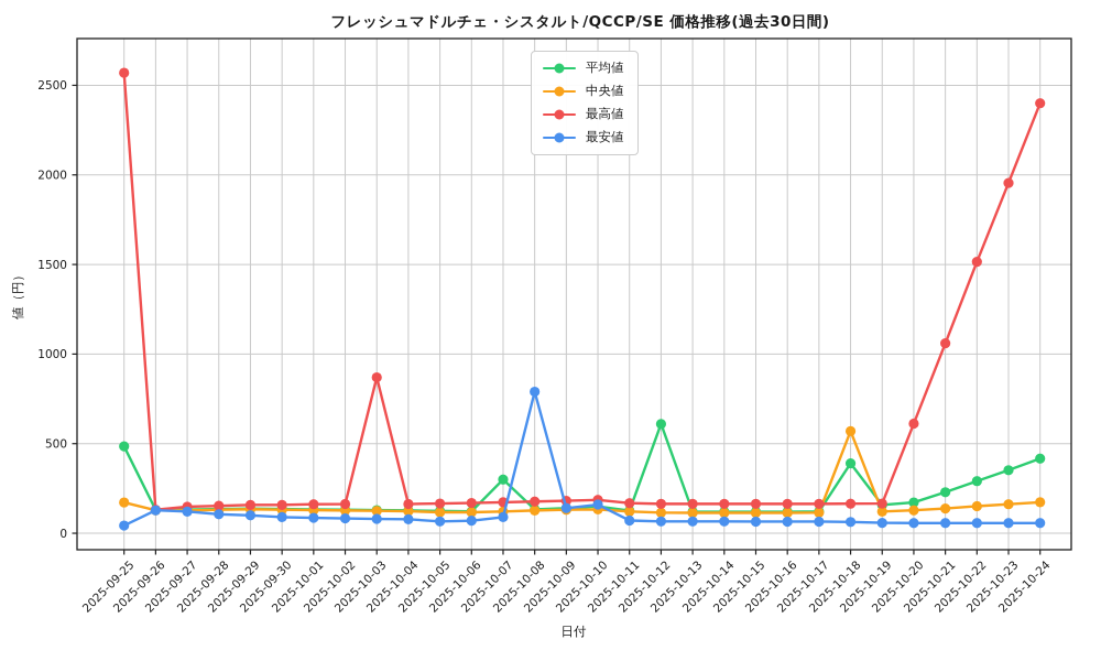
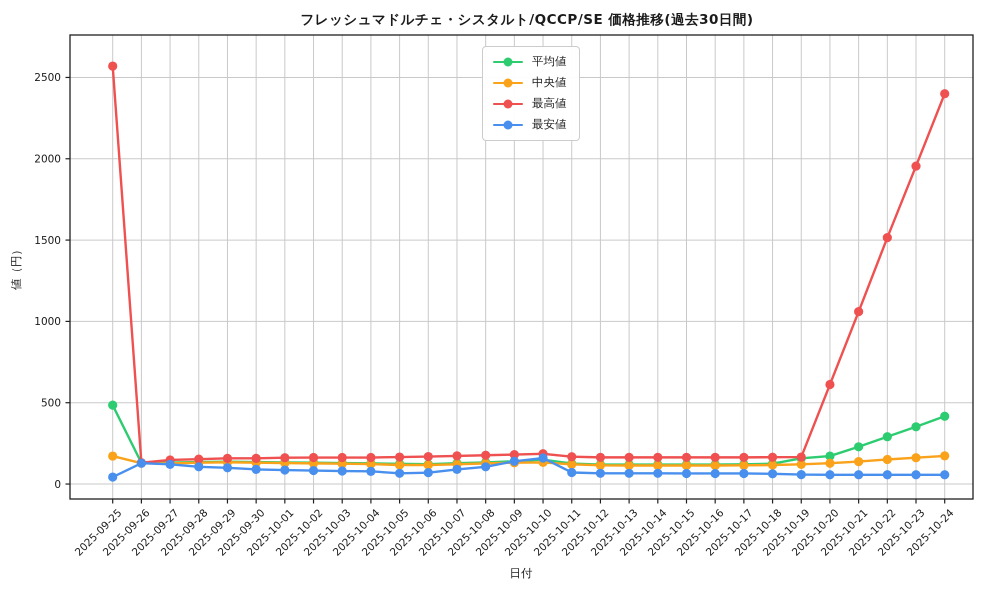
最高値/2025-10-03: 870 -> 160
平均値/2025-10-07: 300 -> 130
最安値/2025-10-08: 790 -> 110
平均値/2025-10-12: 610 -> 120
平均値/2025-10-18: 390 -> 120
中央値/2025-10-18: 570 -> 120
